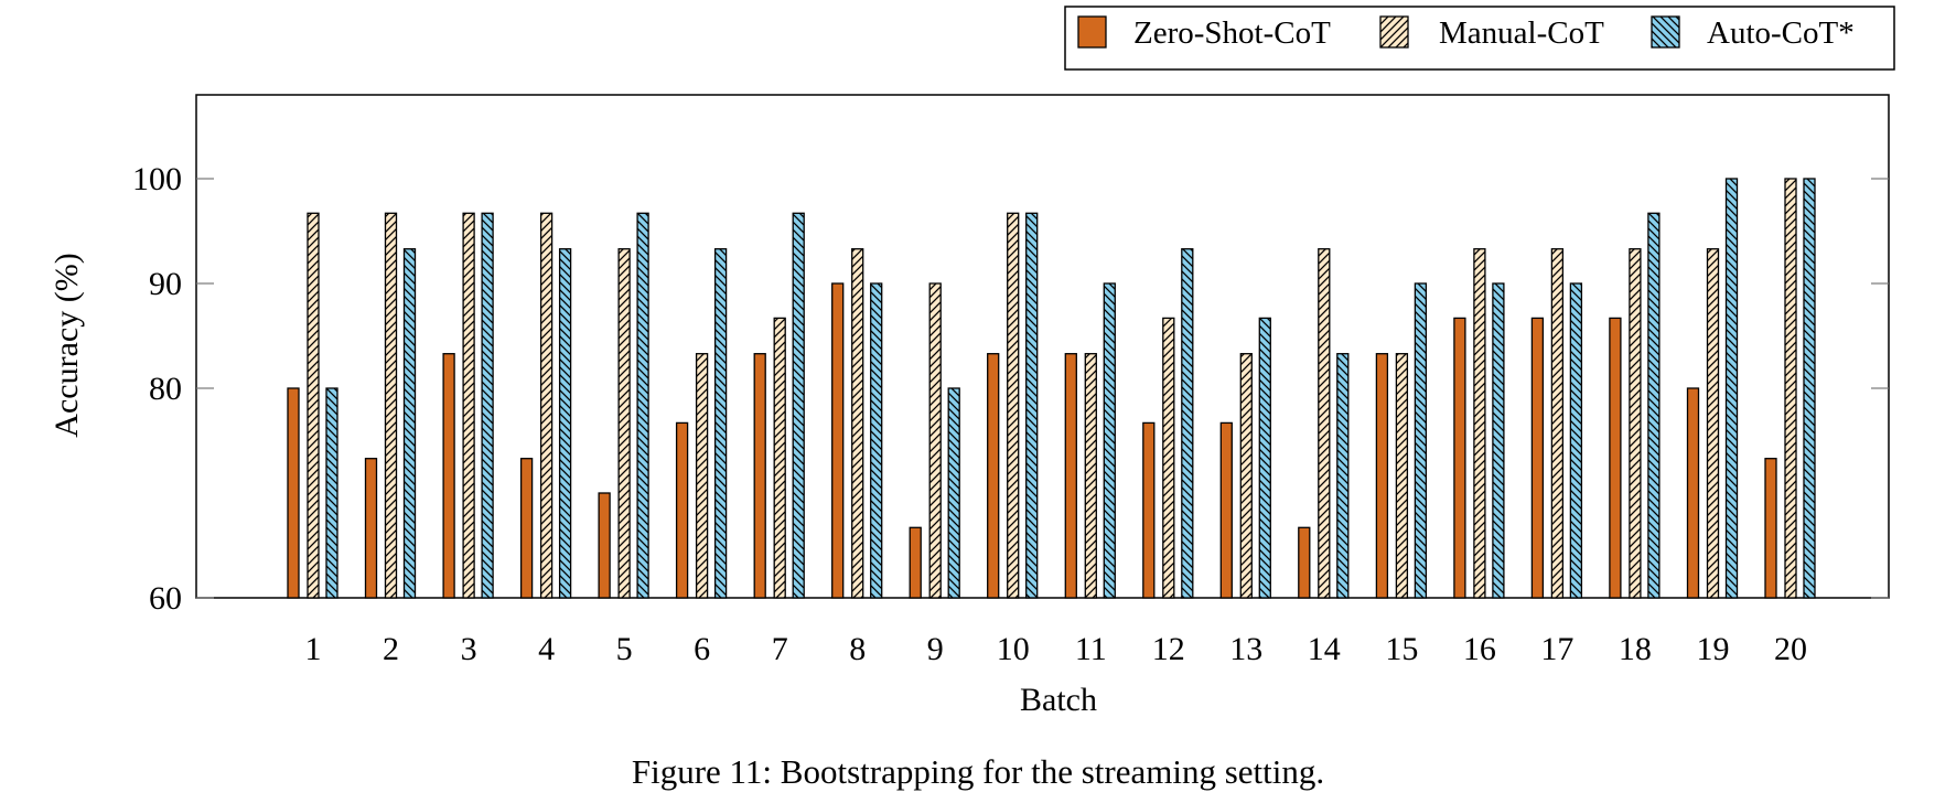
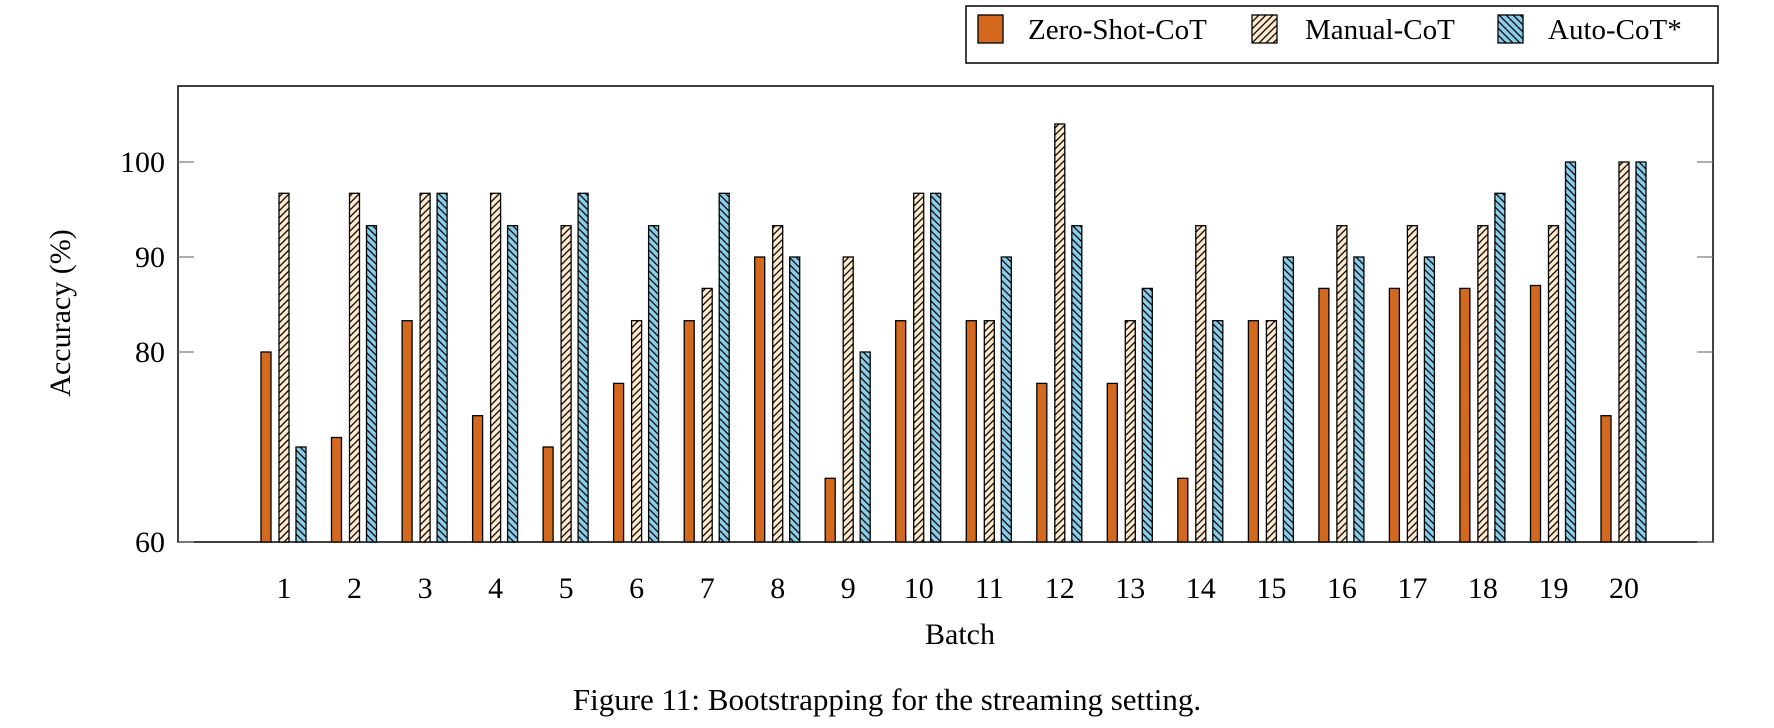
Auto-CoT*/1: 80 -> 70
Zero-Shot-CoT/2: 73 -> 71
Manual-CoT/12: 87 -> 104
Zero-Shot-CoT/19: 80 -> 87
